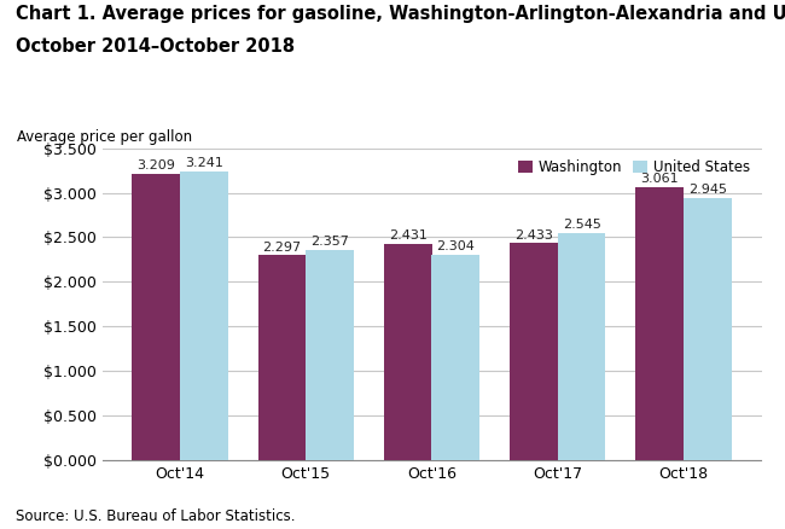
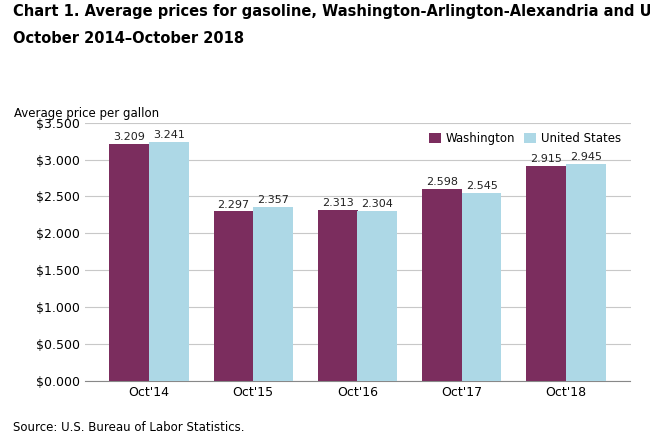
Washington/Oct'16: 2.431 -> 2.313
Washington/Oct'17: 2.433 -> 2.598
Washington/Oct'18: 3.061 -> 2.915
